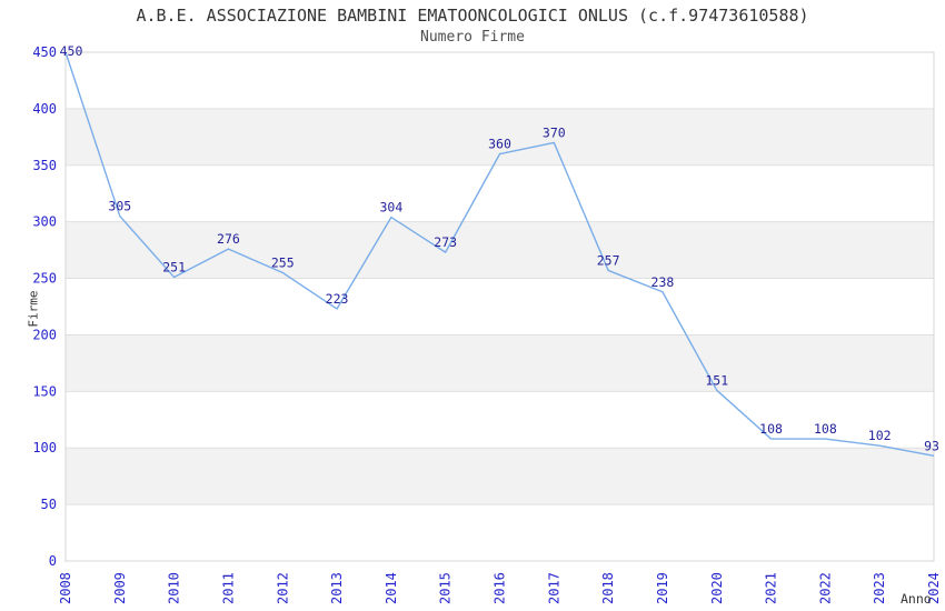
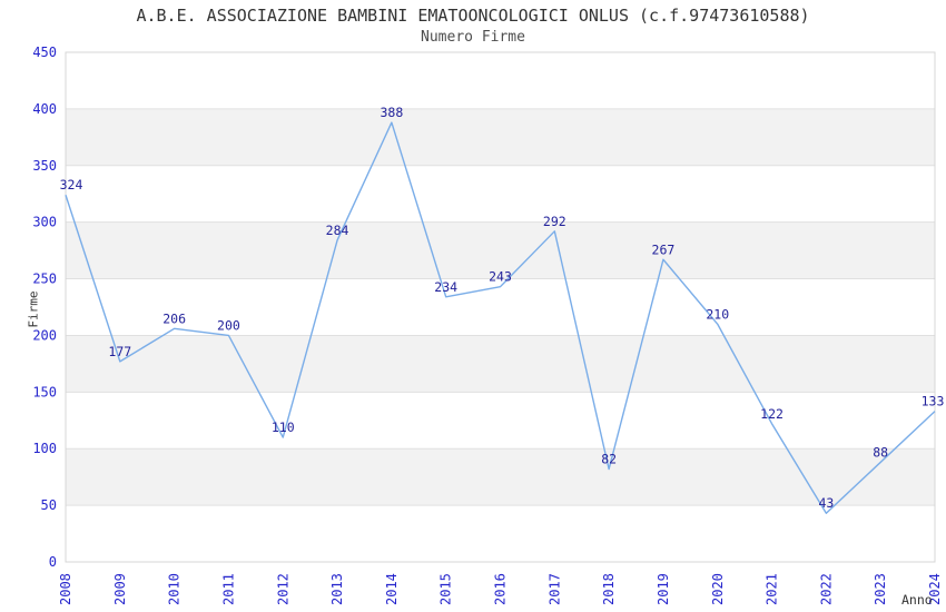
2008: 450 -> 324
2009: 305 -> 177
2010: 251 -> 206
2011: 276 -> 200
2012: 255 -> 110
2013: 223 -> 284
2014: 304 -> 388
2015: 273 -> 234
2016: 360 -> 243
2017: 370 -> 292
2018: 257 -> 82
2019: 238 -> 267
2020: 151 -> 210
2021: 108 -> 122
2022: 108 -> 43
2023: 102 -> 88
2024: 93 -> 133
